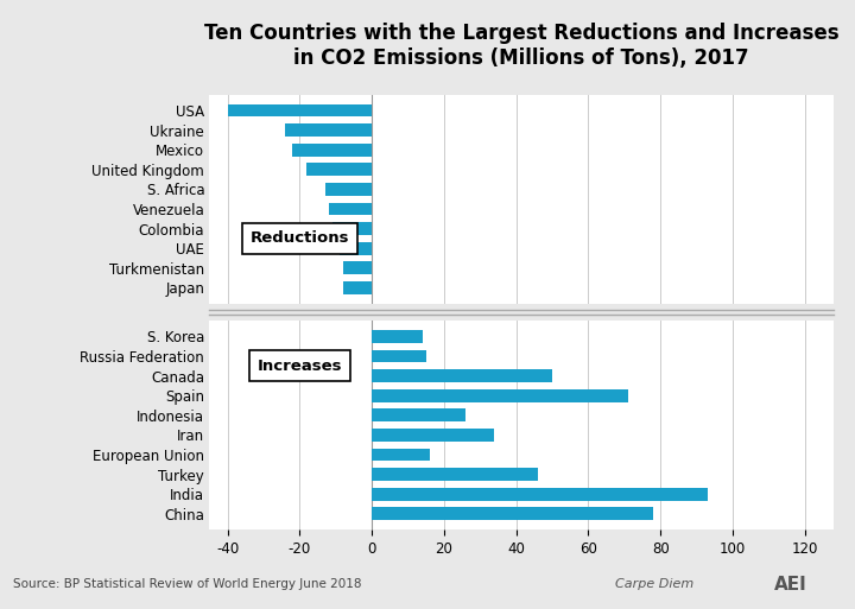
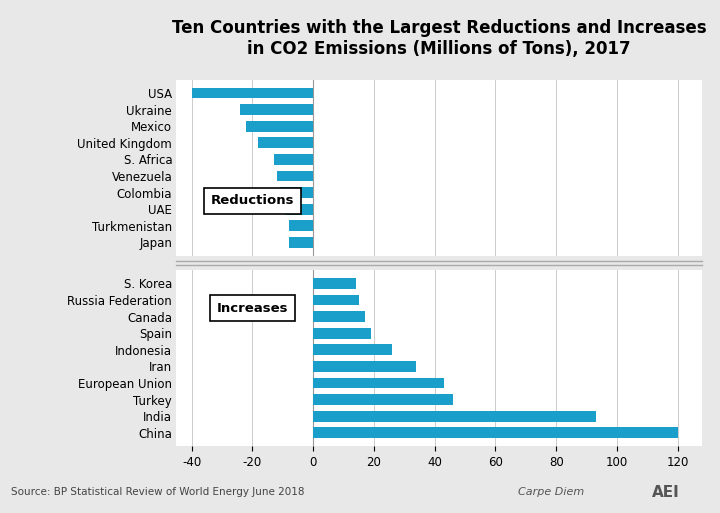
Canada: 50 -> 17
Spain: 71 -> 19
European Union: 16 -> 43
China: 78 -> 120
